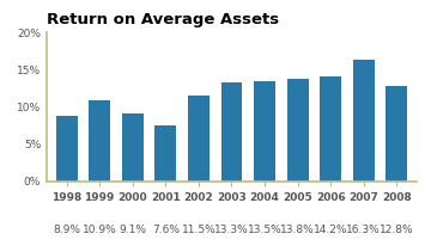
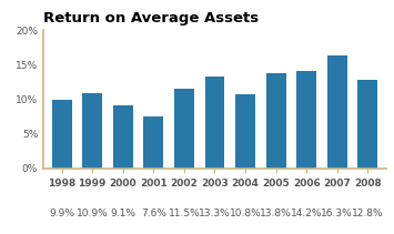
1998: 8.9% -> 9.9%
2004: 13.5% -> 10.8%
